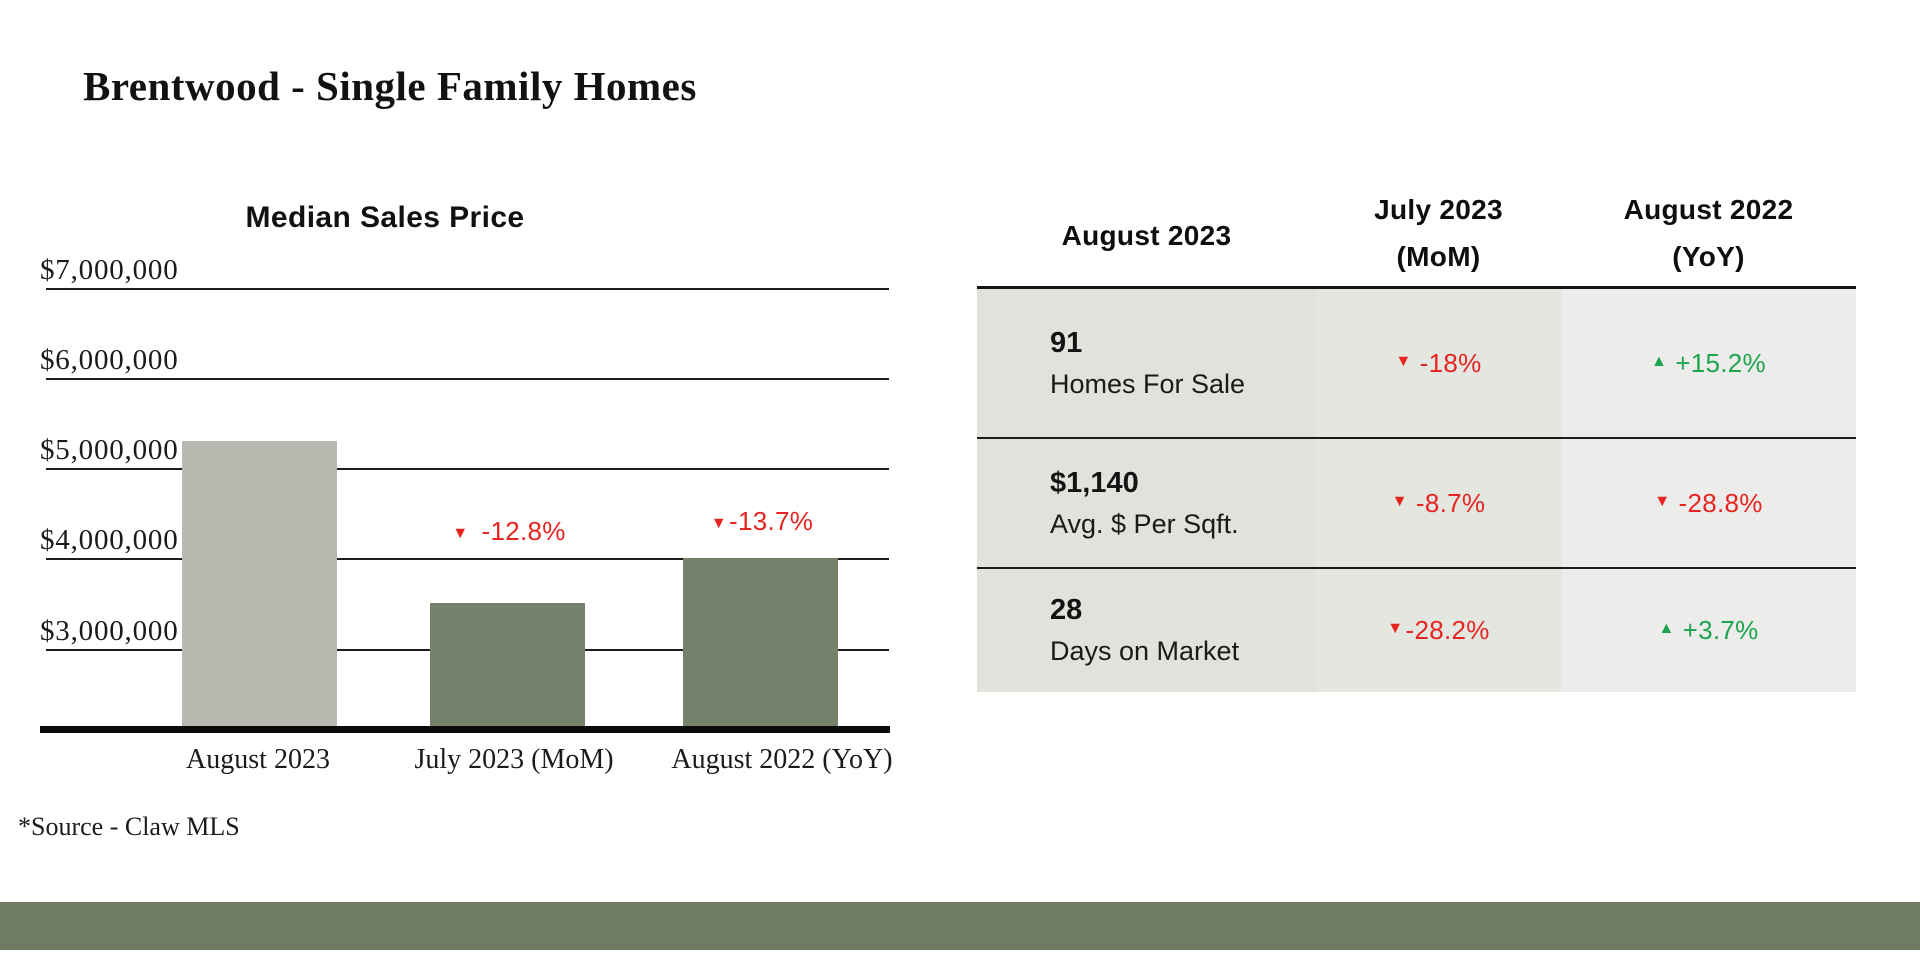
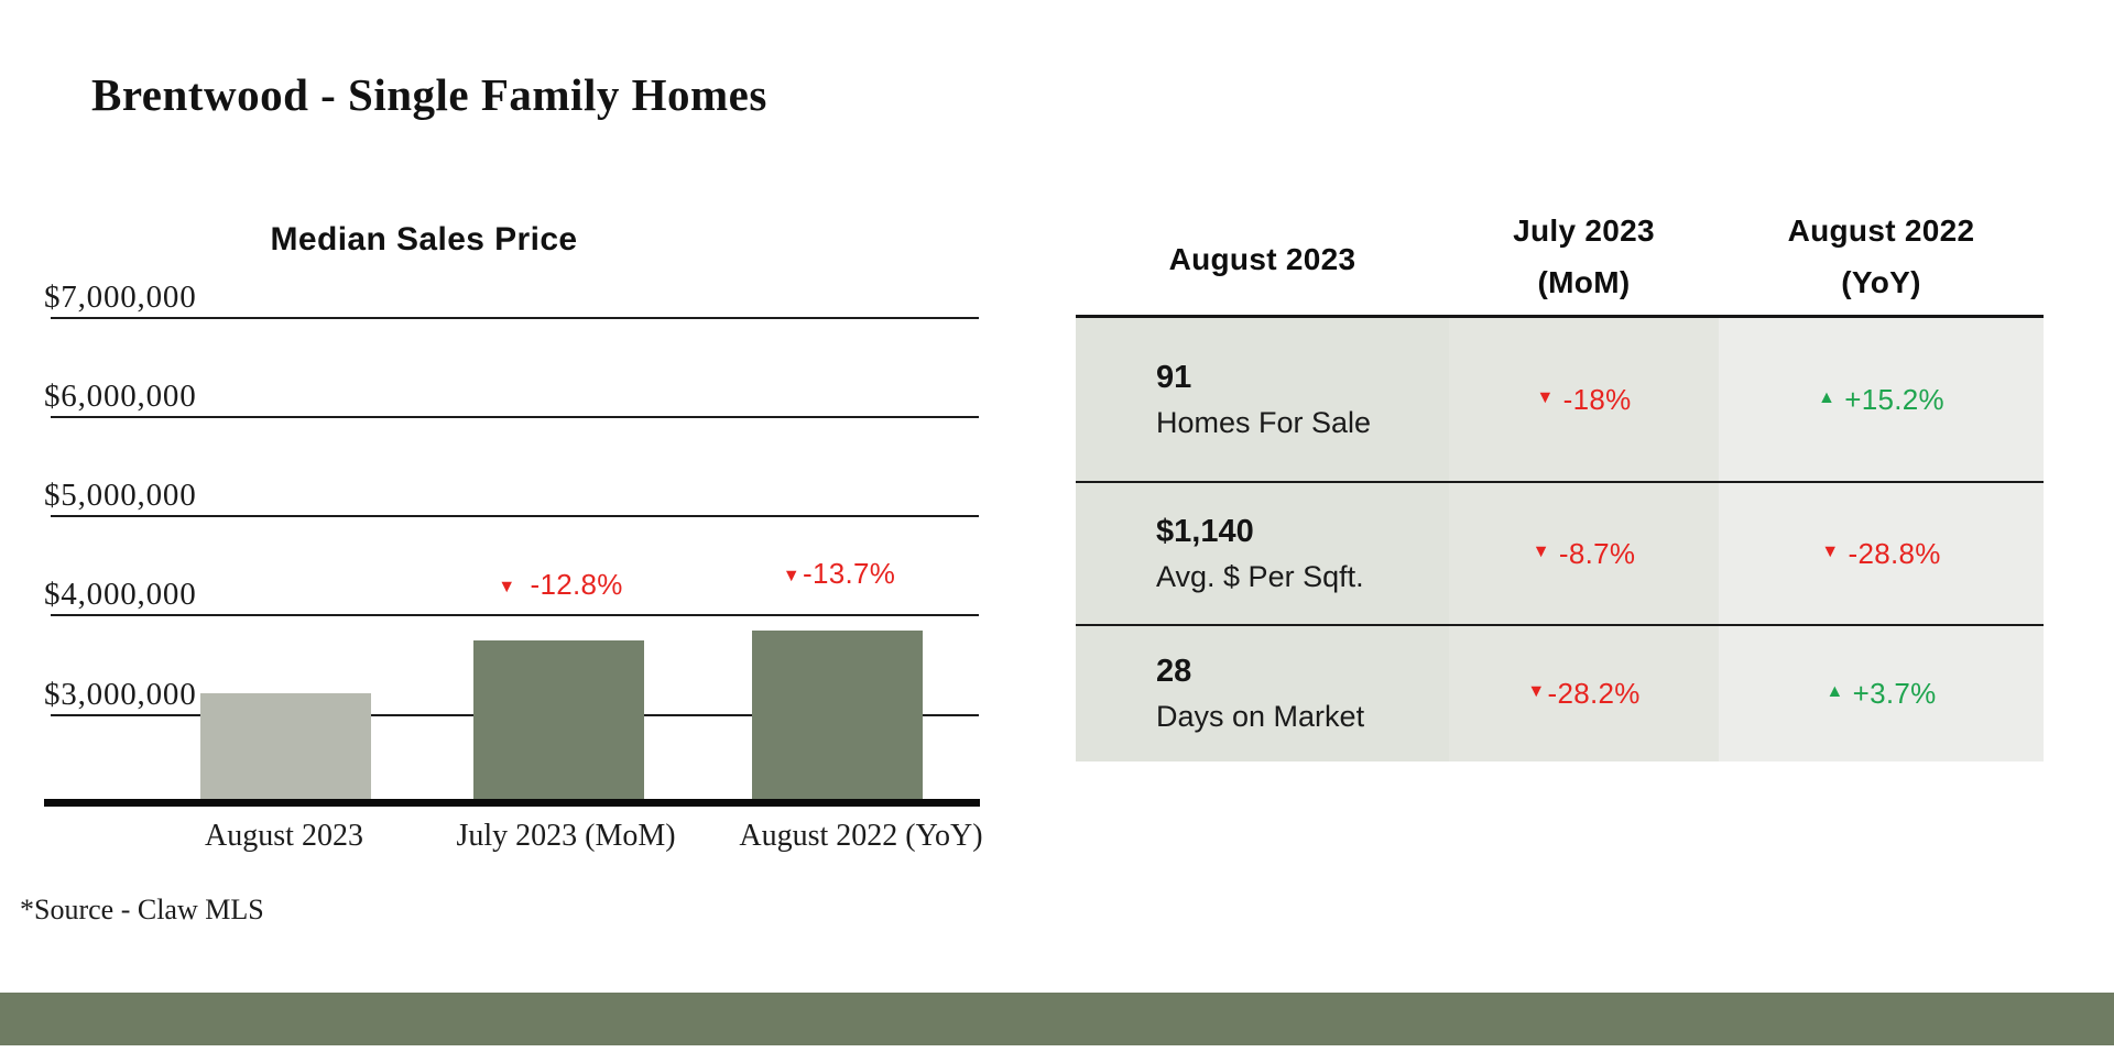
August 2023: $5300000 -> $3200000
July 2023 (MoM): $3500000 -> $3700000
August 2022 (YoY): $4000000 -> $3800000
